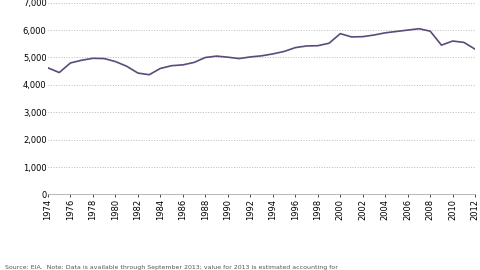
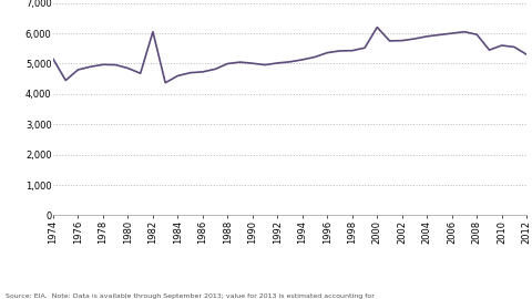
1974: 4,620 -> 5,150
1982: 4,430 -> 6,050
2000: 5,870 -> 6,200
